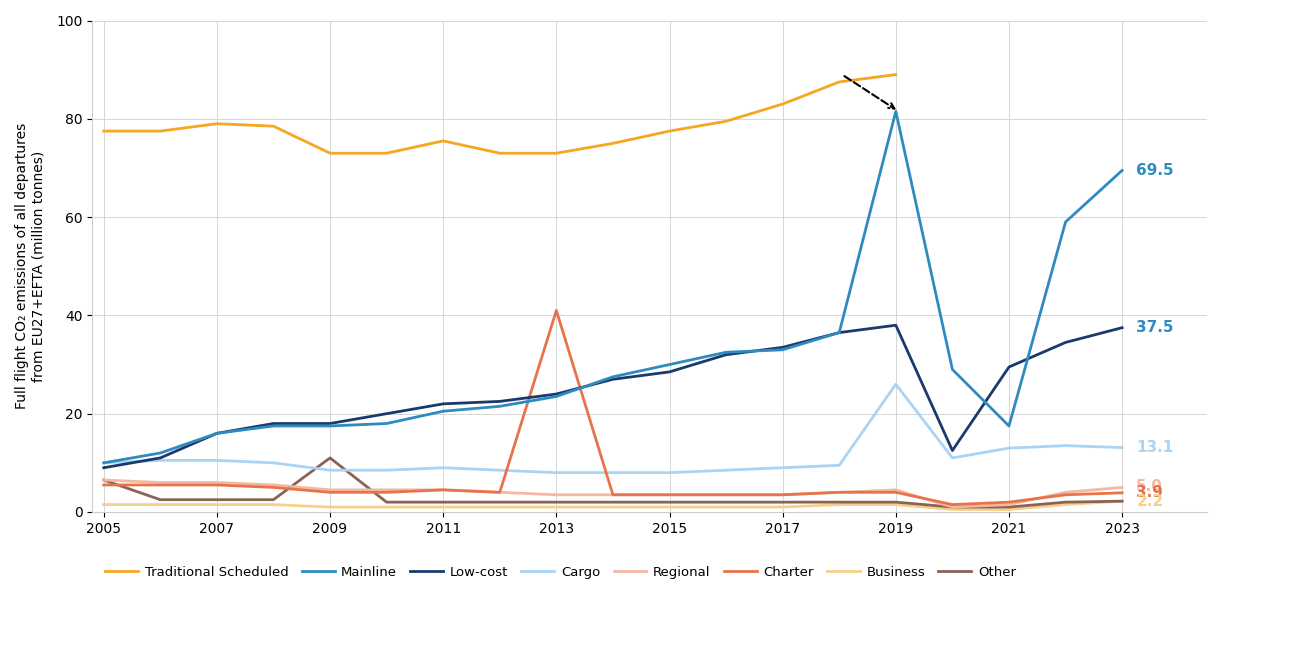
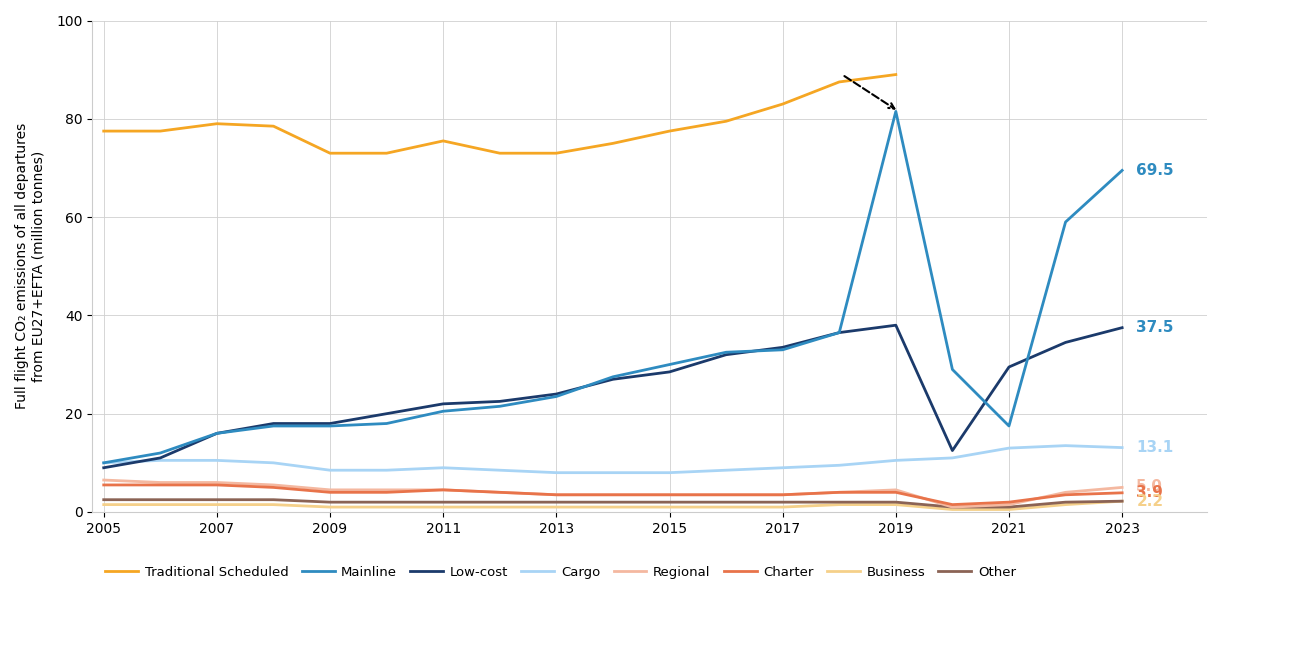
Other/2005: 6.5 -> 2.5
Other/2009: 11.0 -> 2.0
Charter/2013: 41.0 -> 3.5
Cargo/2019: 26.0 -> 10.5
